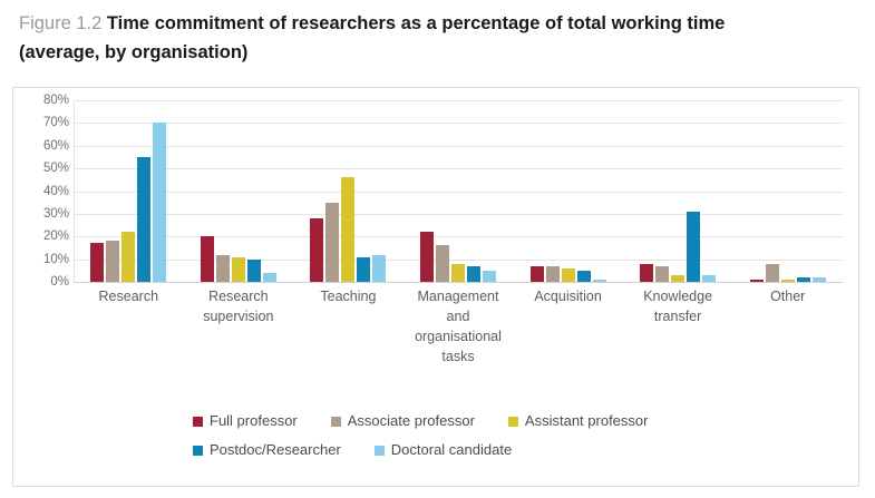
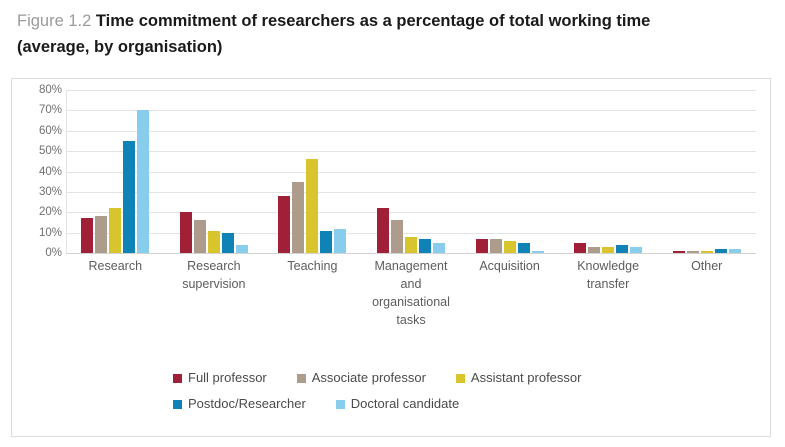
Associate professor/Research supervision: 12% -> 16%
Full professor/Knowledge transfer: 8% -> 5%
Associate professor/Knowledge transfer: 7% -> 3%
Postdoc/Researcher/Knowledge transfer: 31% -> 4%
Associate professor/Other: 8% -> 1%
